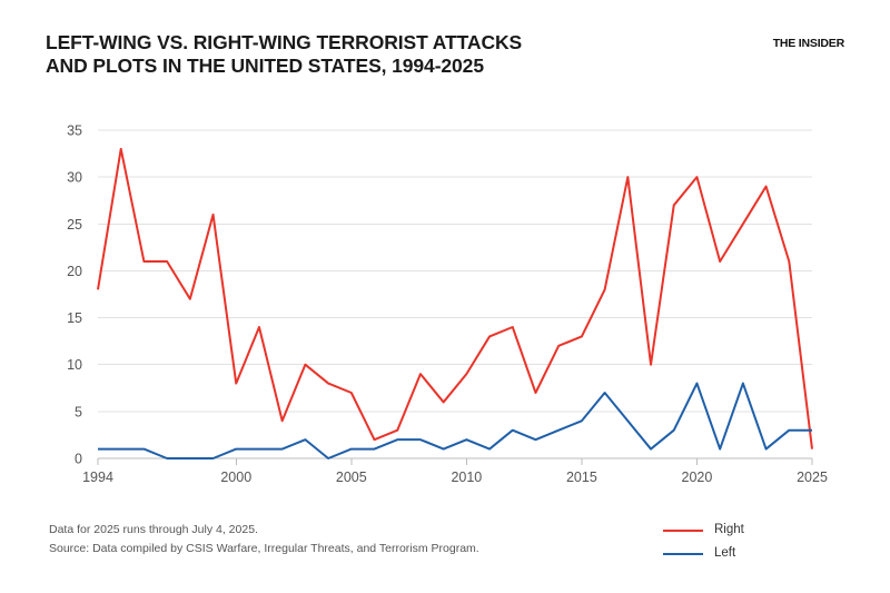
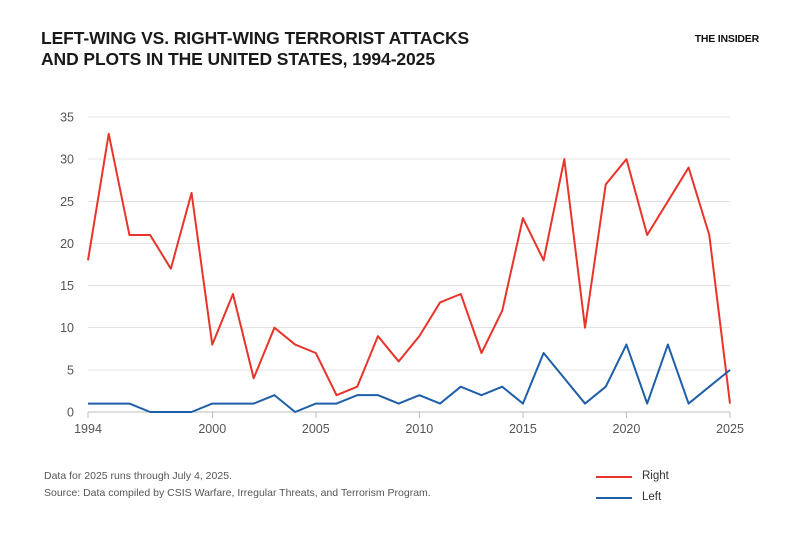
Right/2015: 13 -> 23
Left/2015: 4 -> 1
Left/2025: 3 -> 5
